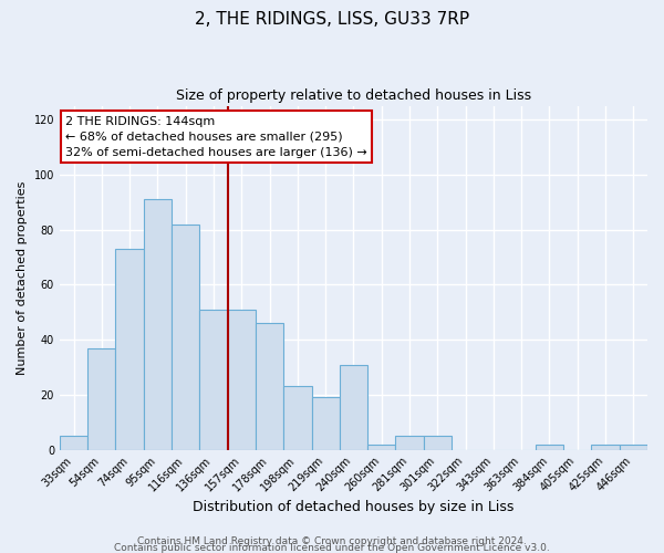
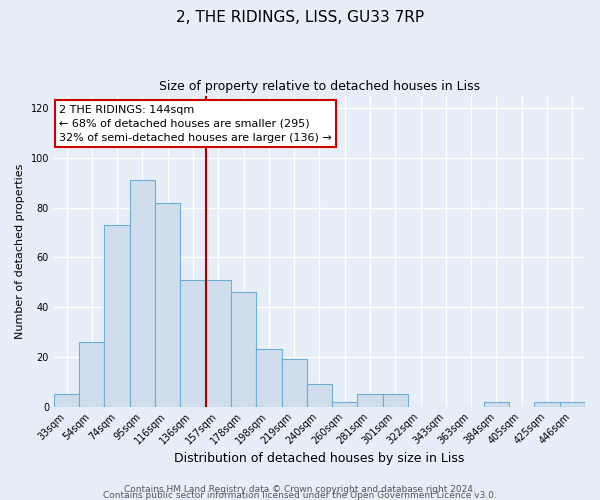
54sqm: 37 -> 26
240sqm: 31 -> 9
